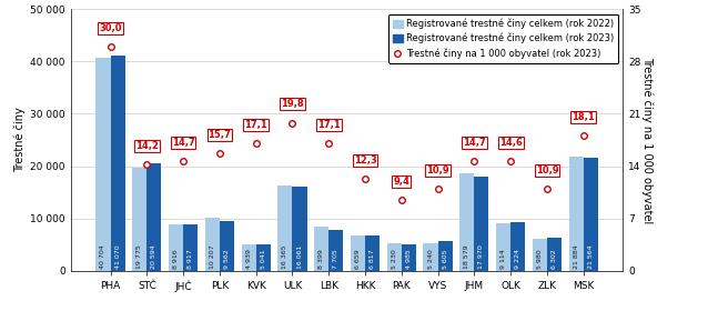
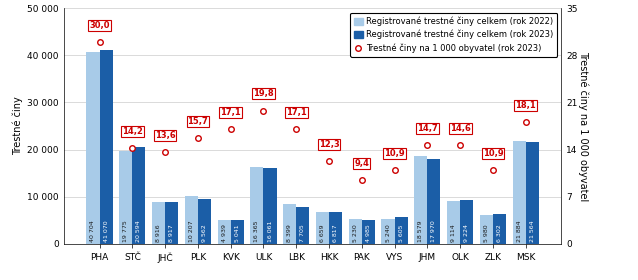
Trestné činy na 1 000 obyvatel (rok 2023)/JHČ: 14,7 -> 13,6
